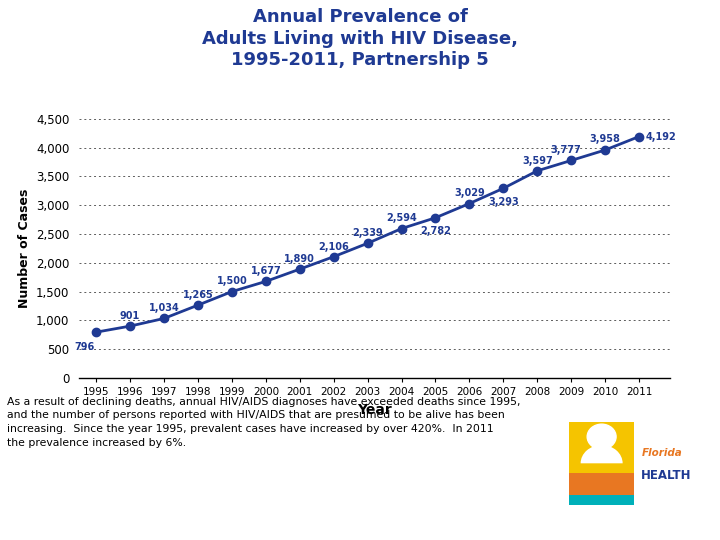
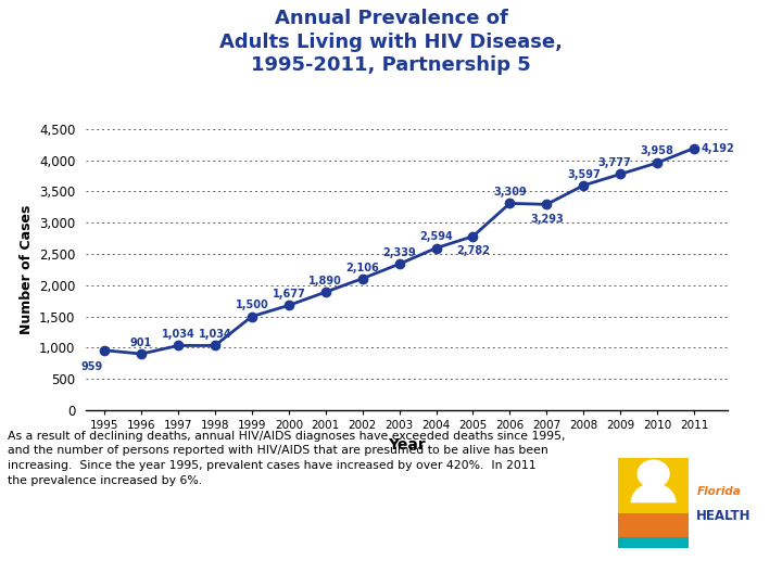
1995: 796 -> 959
1998: 1,265 -> 1,034
2006: 3,029 -> 3,309
